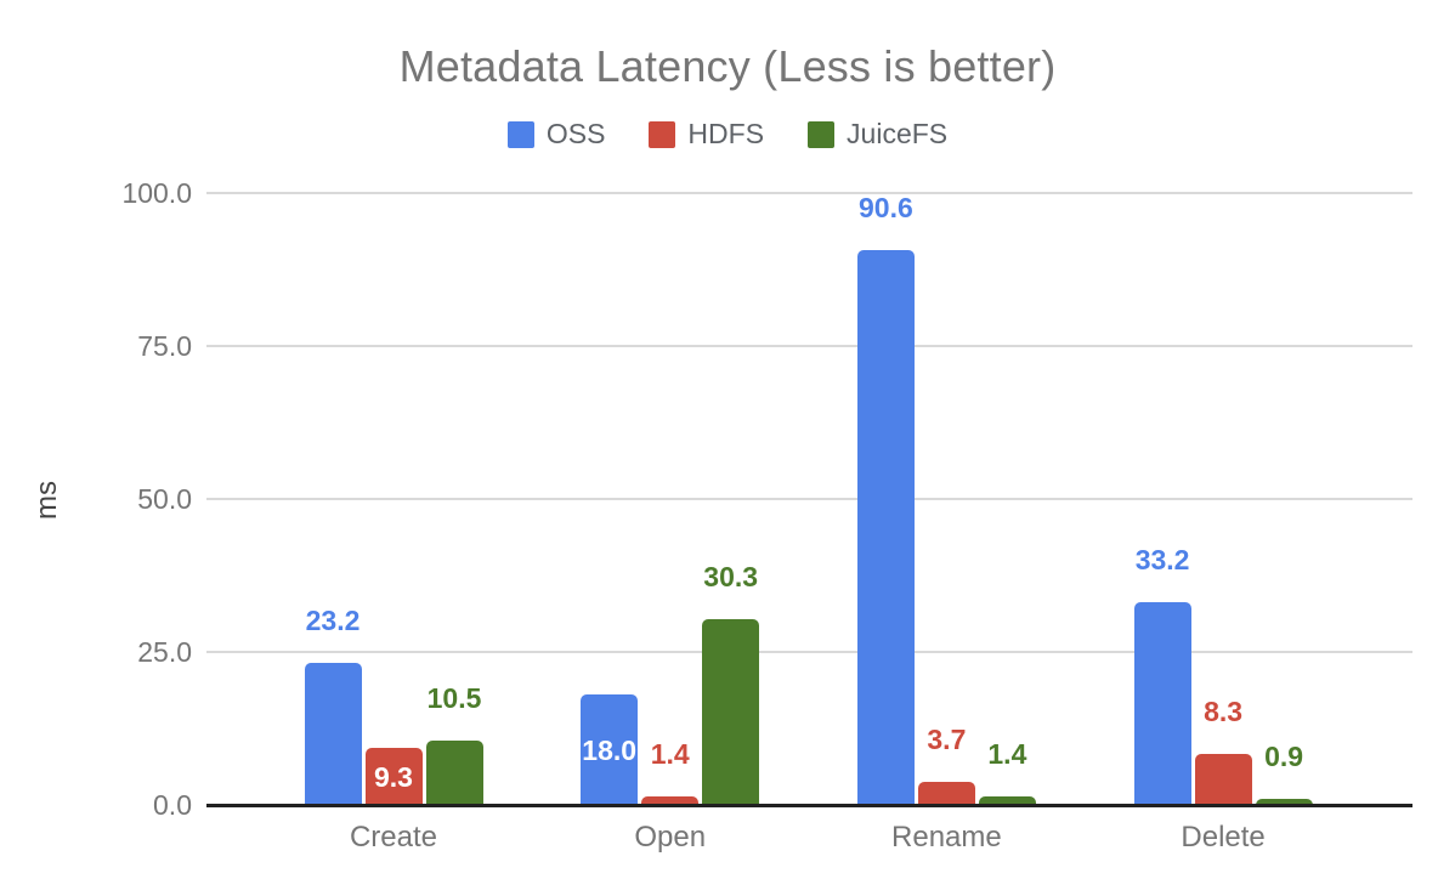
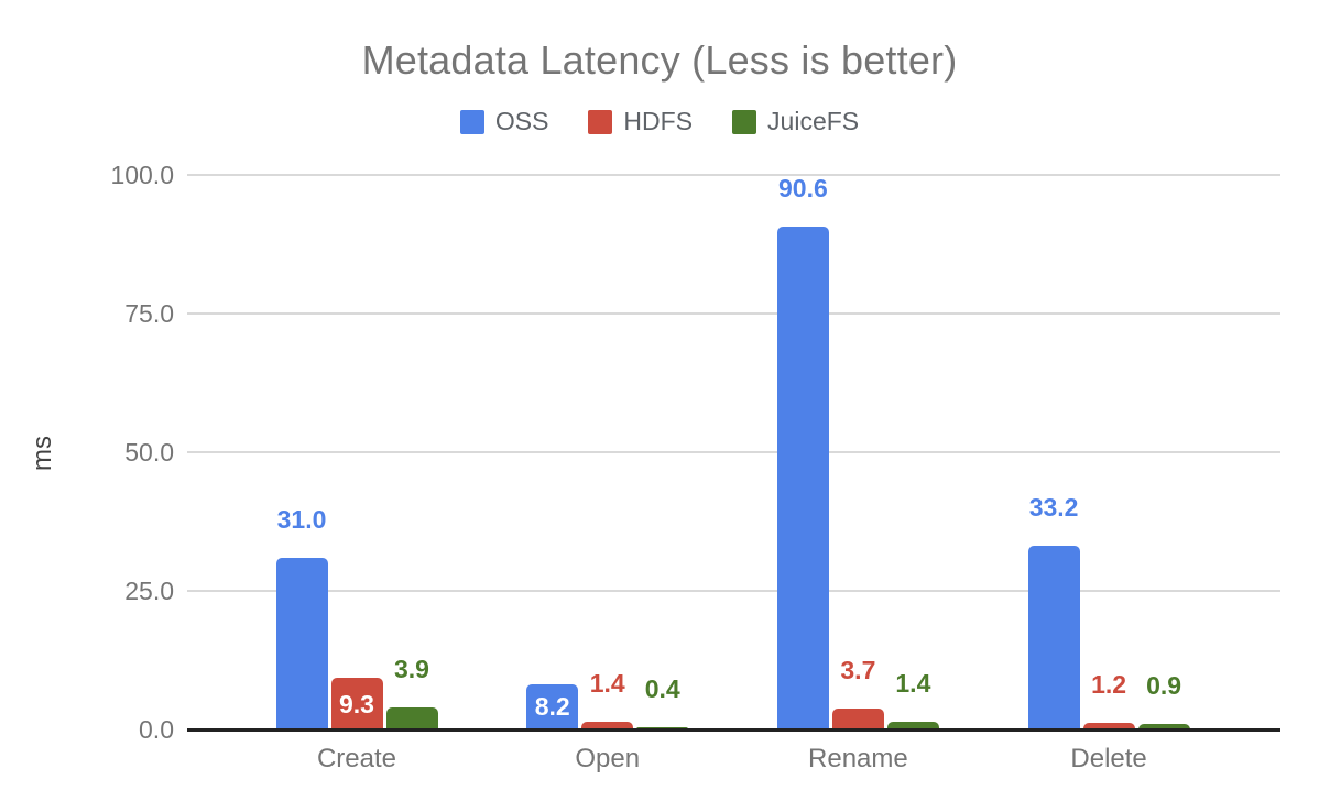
OSS/Create: 23.2 -> 31.0
JuiceFS/Create: 10.5 -> 3.9
OSS/Open: 18.0 -> 8.2
JuiceFS/Open: 30.3 -> 0.4
HDFS/Delete: 8.3 -> 1.2
